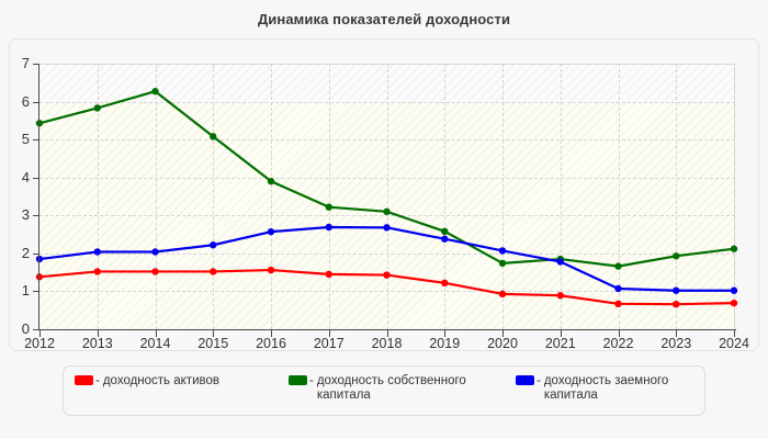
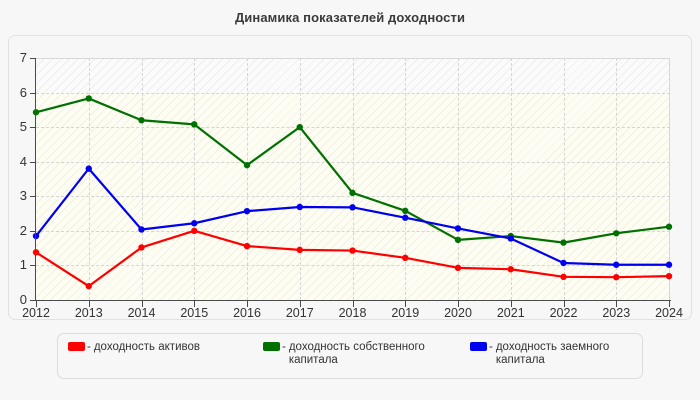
доходность активов/2013: 1.5 -> 0.4
доходность заемного капитала/2013: 2.0 -> 3.8
доходность собственного капитала/2014: 6.3 -> 5.2
доходность активов/2015: 1.5 -> 2.0
доходность собственного капитала/2017: 3.2 -> 5.0
